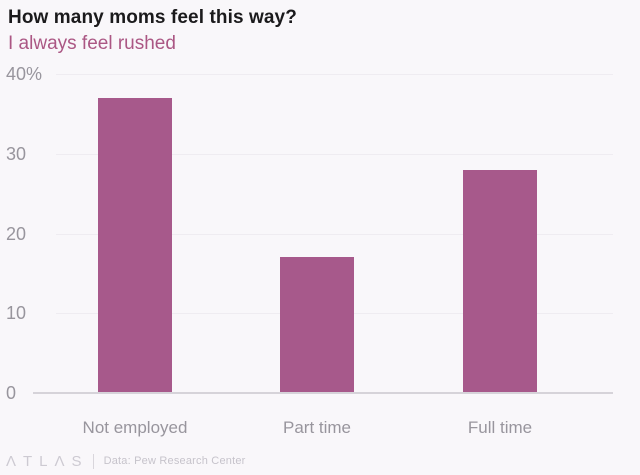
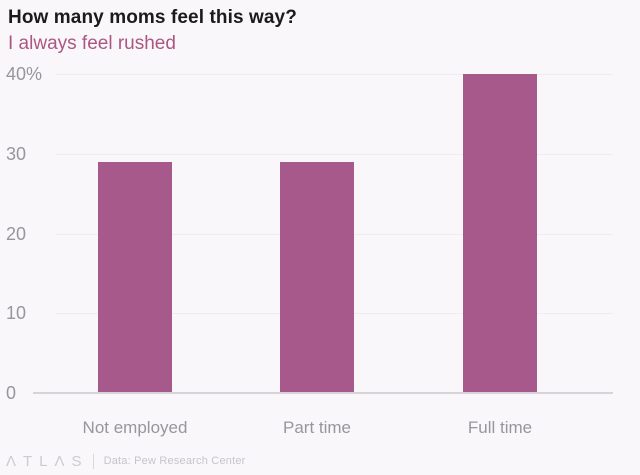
Not employed: 37% -> 29%
Part time: 17% -> 29%
Full time: 28% -> 40%
